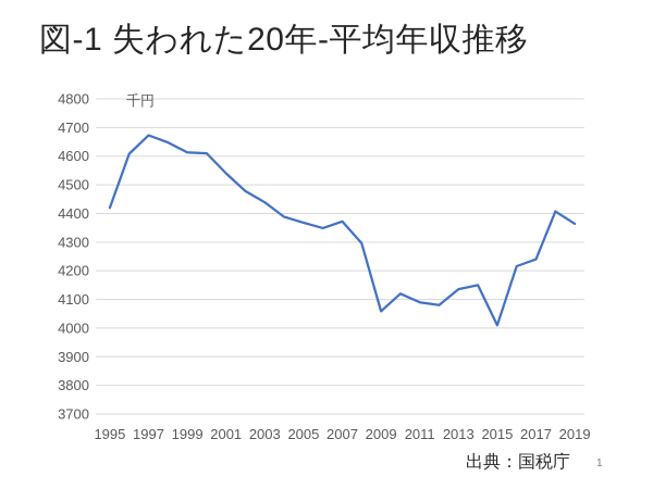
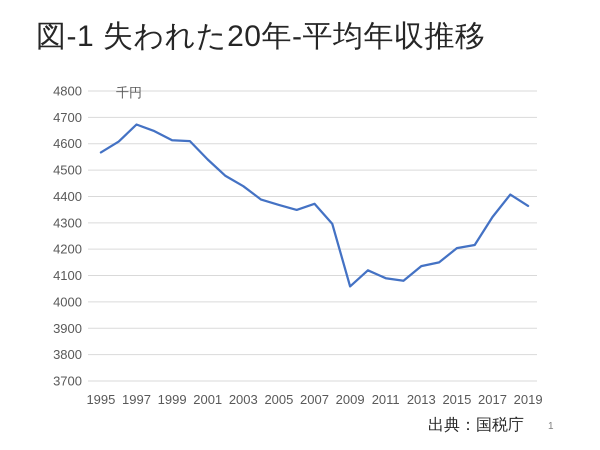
1995: 4420 -> 4570
2015: 4010 -> 4200
2017: 4240 -> 4320
